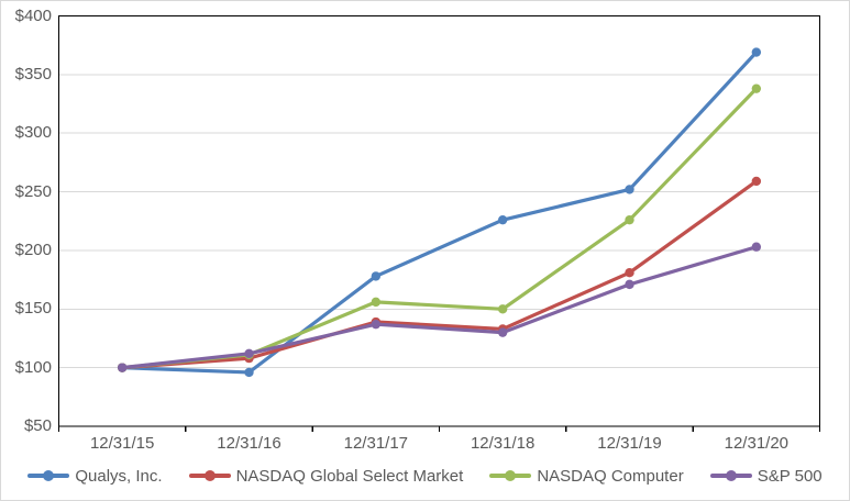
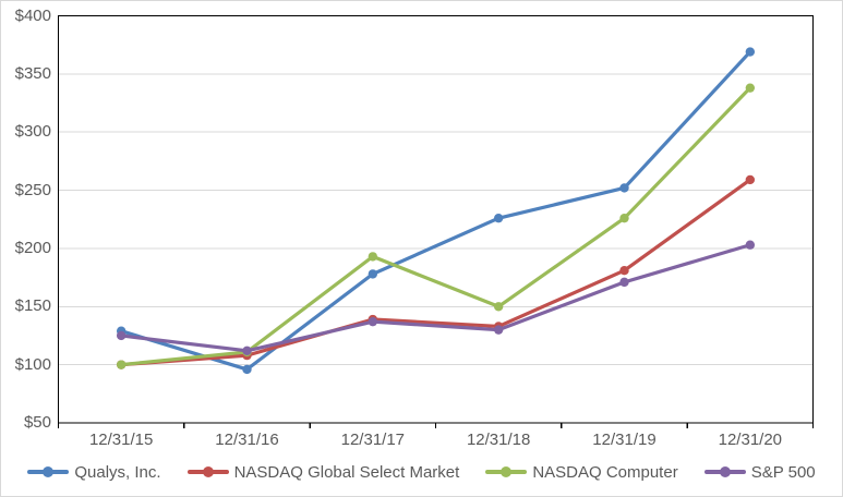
Qualys, Inc./12/31/15: $100 -> $129
S&P 500/12/31/15: $100 -> $125
NASDAQ Computer/12/31/17: $156 -> $193
